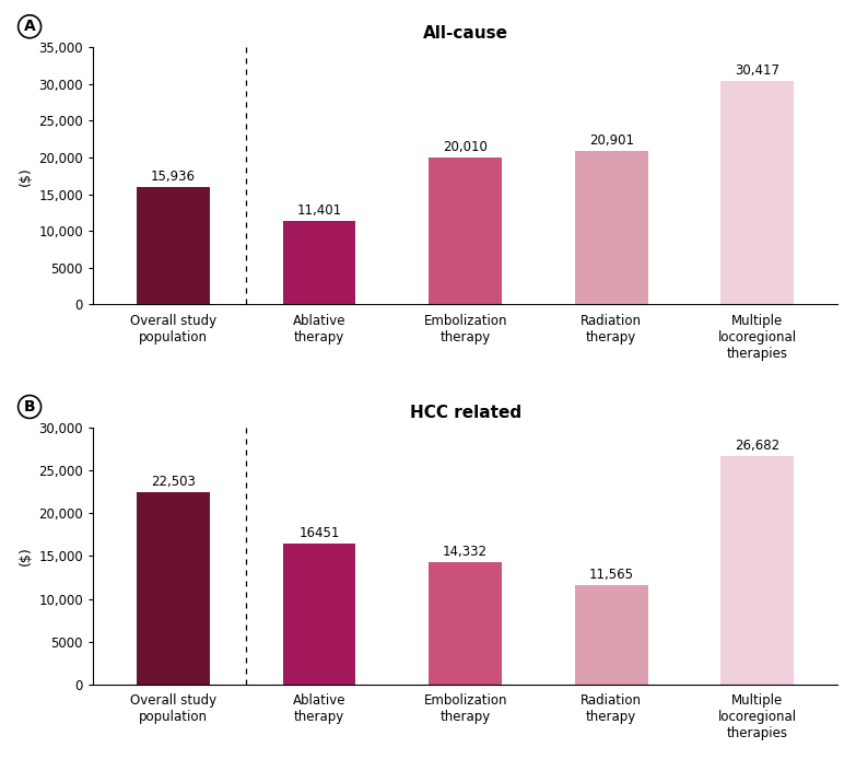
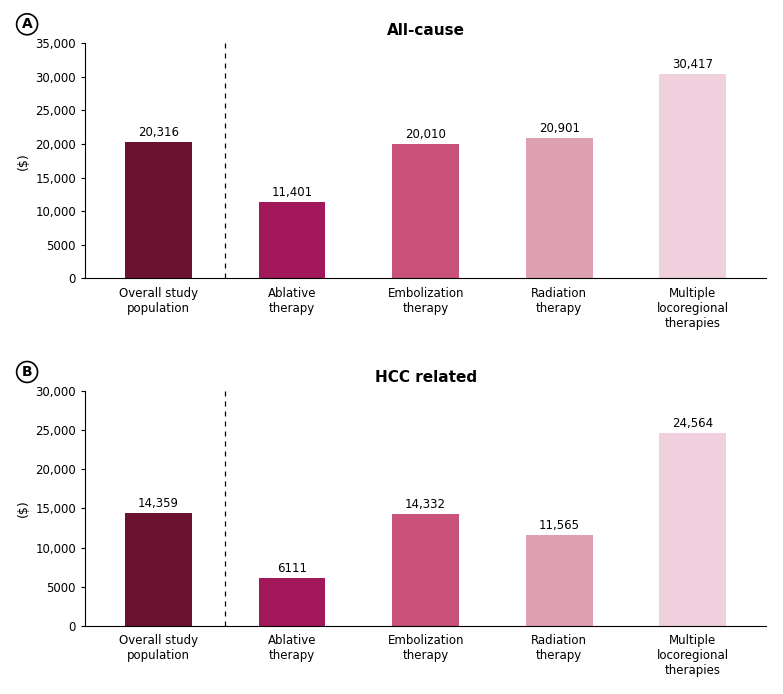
All-cause/Overall study population: 15,936 -> 20,316
HCC related/Overall study population: 22,503 -> 14,359
HCC related/Ablative therapy: 16451 -> 6111
HCC related/Multiple locoregional therapies: 26,682 -> 24,564
